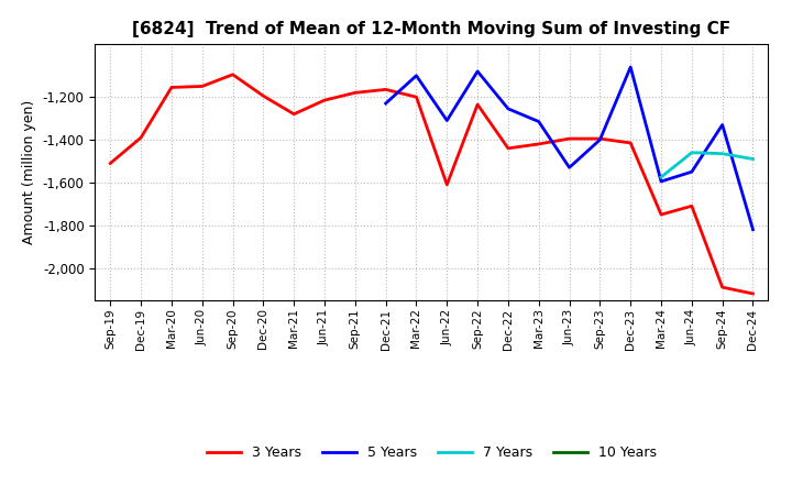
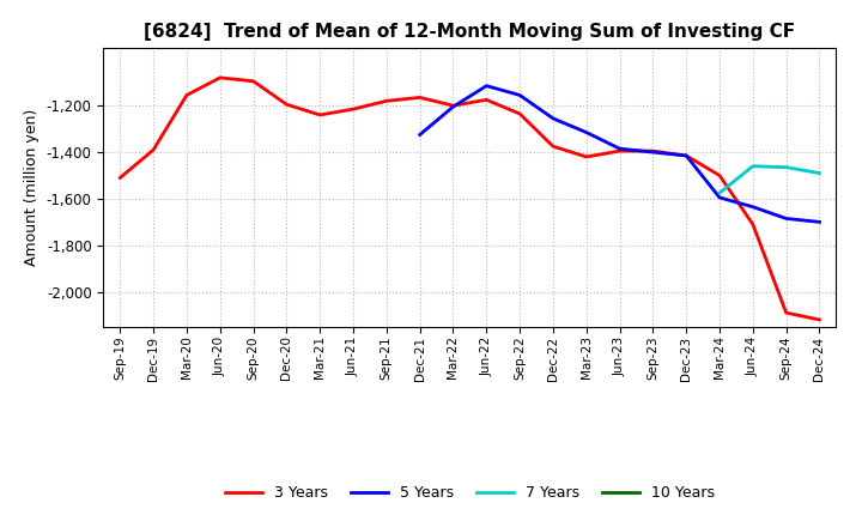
3 Years/Jun-20: -1,150 -> -1,080
3 Years/Mar-21: -1,280 -> -1,240
5 Years/Dec-21: -1,230 -> -1,320
5 Years/Mar-22: -1,100 -> -1,200
3 Years/Jun-22: -1,610 -> -1,180
5 Years/Jun-22: -1,310 -> -1,120
5 Years/Sep-22: -1,080 -> -1,160
3 Years/Dec-22: -1,440 -> -1,380
5 Years/Jun-23: -1,530 -> -1,380
5 Years/Dec-23: -1,060 -> -1,420
3 Years/Mar-24: -1,750 -> -1,500
5 Years/Jun-24: -1,550 -> -1,640
5 Years/Sep-24: -1,330 -> -1,680
5 Years/Dec-24: -1,820 -> -1,700
